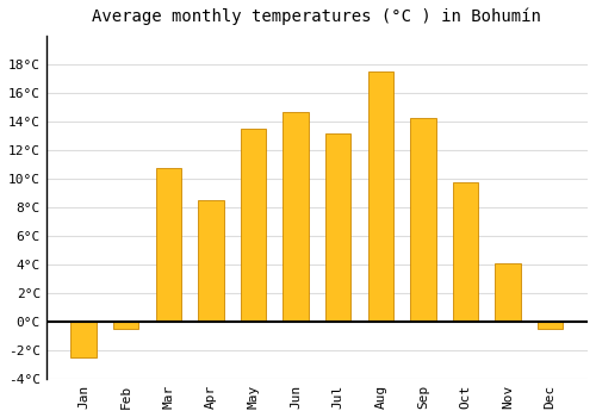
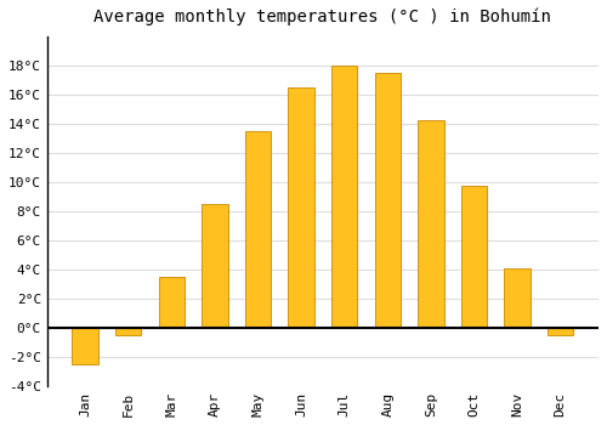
Mar: 10.7°C -> 3.5°C
Jun: 14.6°C -> 16.5°C
Jul: 13.1°C -> 18.0°C
